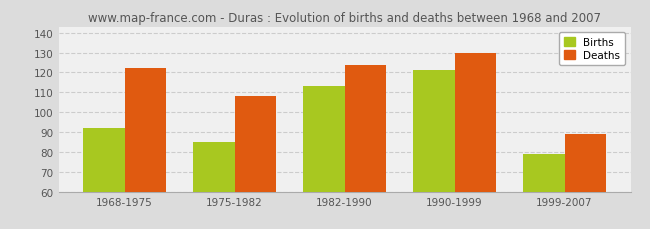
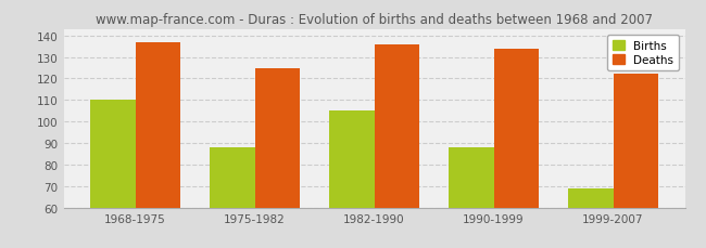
Births/1968-1975: 92 -> 110
Deaths/1968-1975: 122 -> 137
Births/1975-1982: 85 -> 88
Deaths/1975-1982: 108 -> 125
Births/1982-1990: 113 -> 105
Deaths/1982-1990: 124 -> 136
Births/1990-1999: 121 -> 88
Deaths/1990-1999: 130 -> 134
Births/1999-2007: 79 -> 69
Deaths/1999-2007: 89 -> 122
